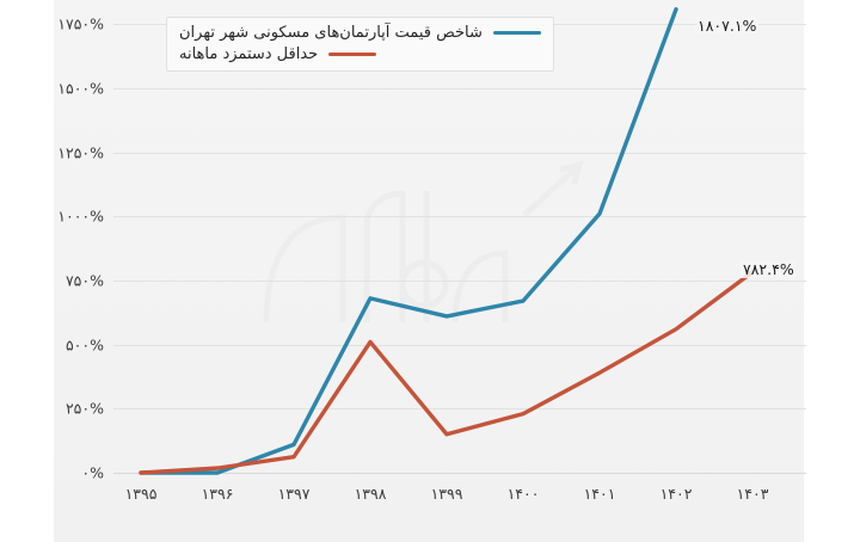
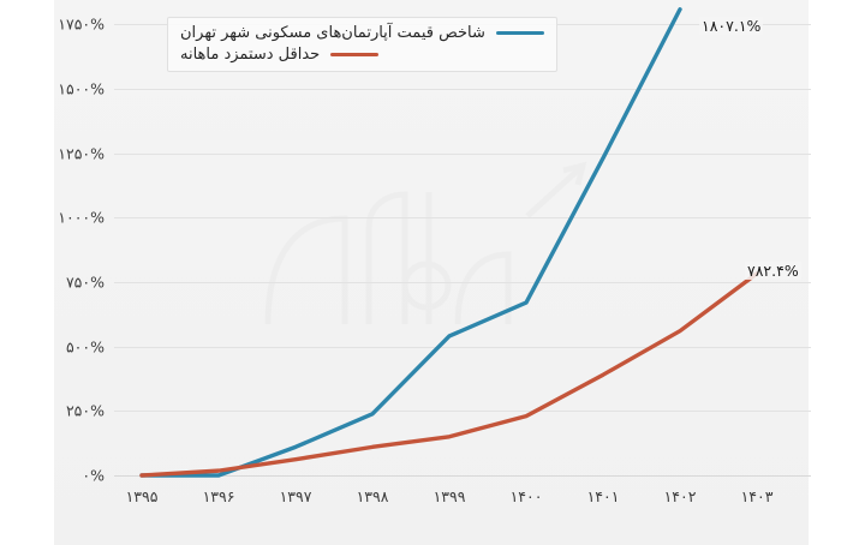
شاخص قیمت آپارتمان‌های مسکونی شهر تهران/۱۳۹۸: 680% -> 240%
حداقل دستمزد ماهانه/۱۳۹۸: 510% -> 110%
شاخص قیمت آپارتمان‌های مسکونی شهر تهران/۱۳۹۹: 610% -> 540%
شاخص قیمت آپارتمان‌های مسکونی شهر تهران/۱۴۰۱: 1010% -> 1230%
